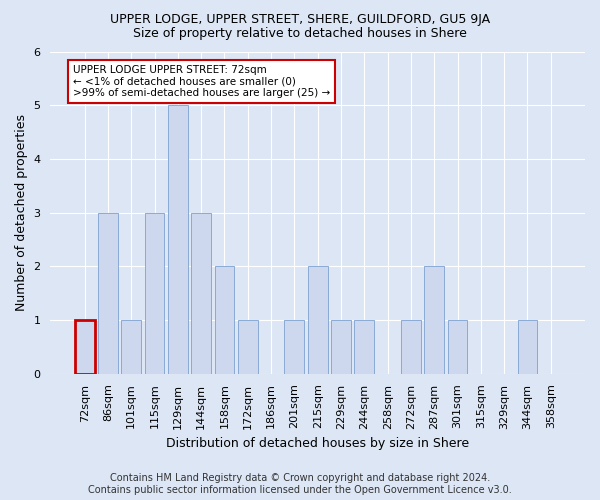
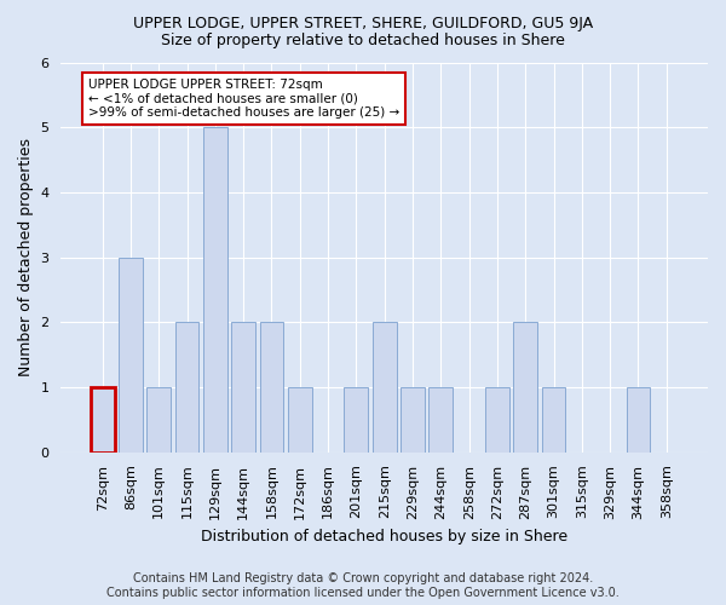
115sqm: 3 -> 2
144sqm: 3 -> 2
